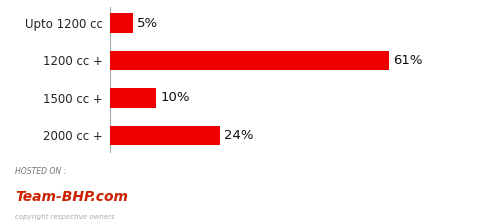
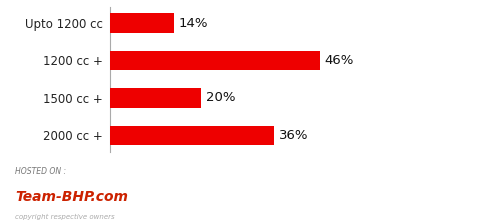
Upto 1200 cc: 5% -> 14%
1200 cc +: 61% -> 46%
1500 cc +: 10% -> 20%
2000 cc +: 24% -> 36%
